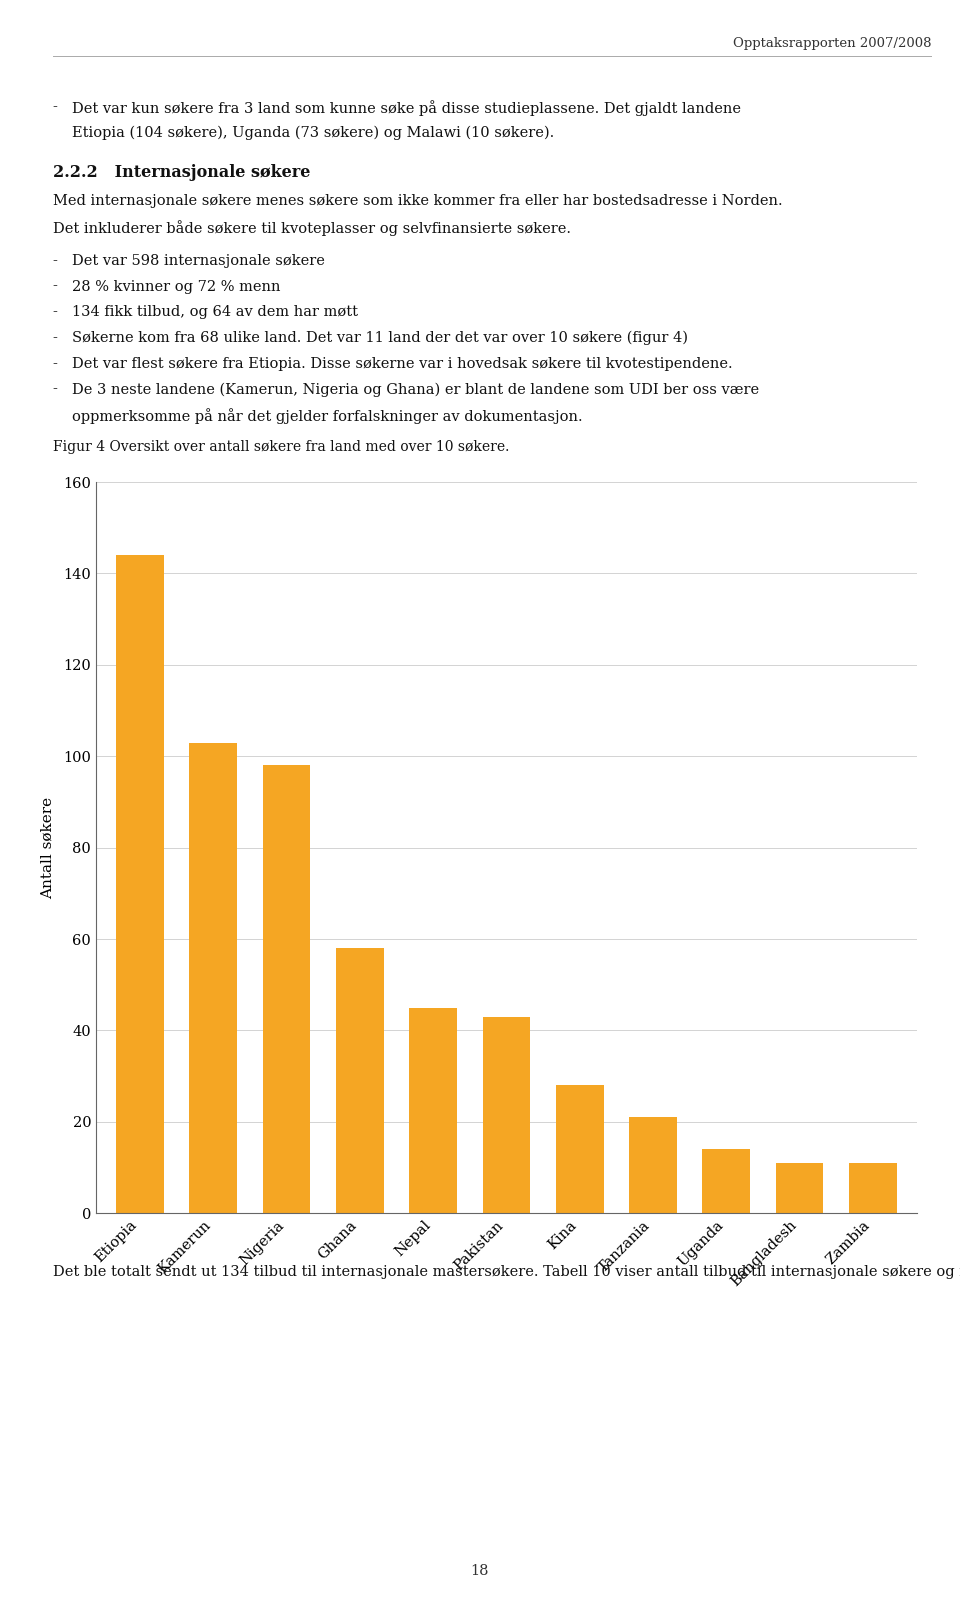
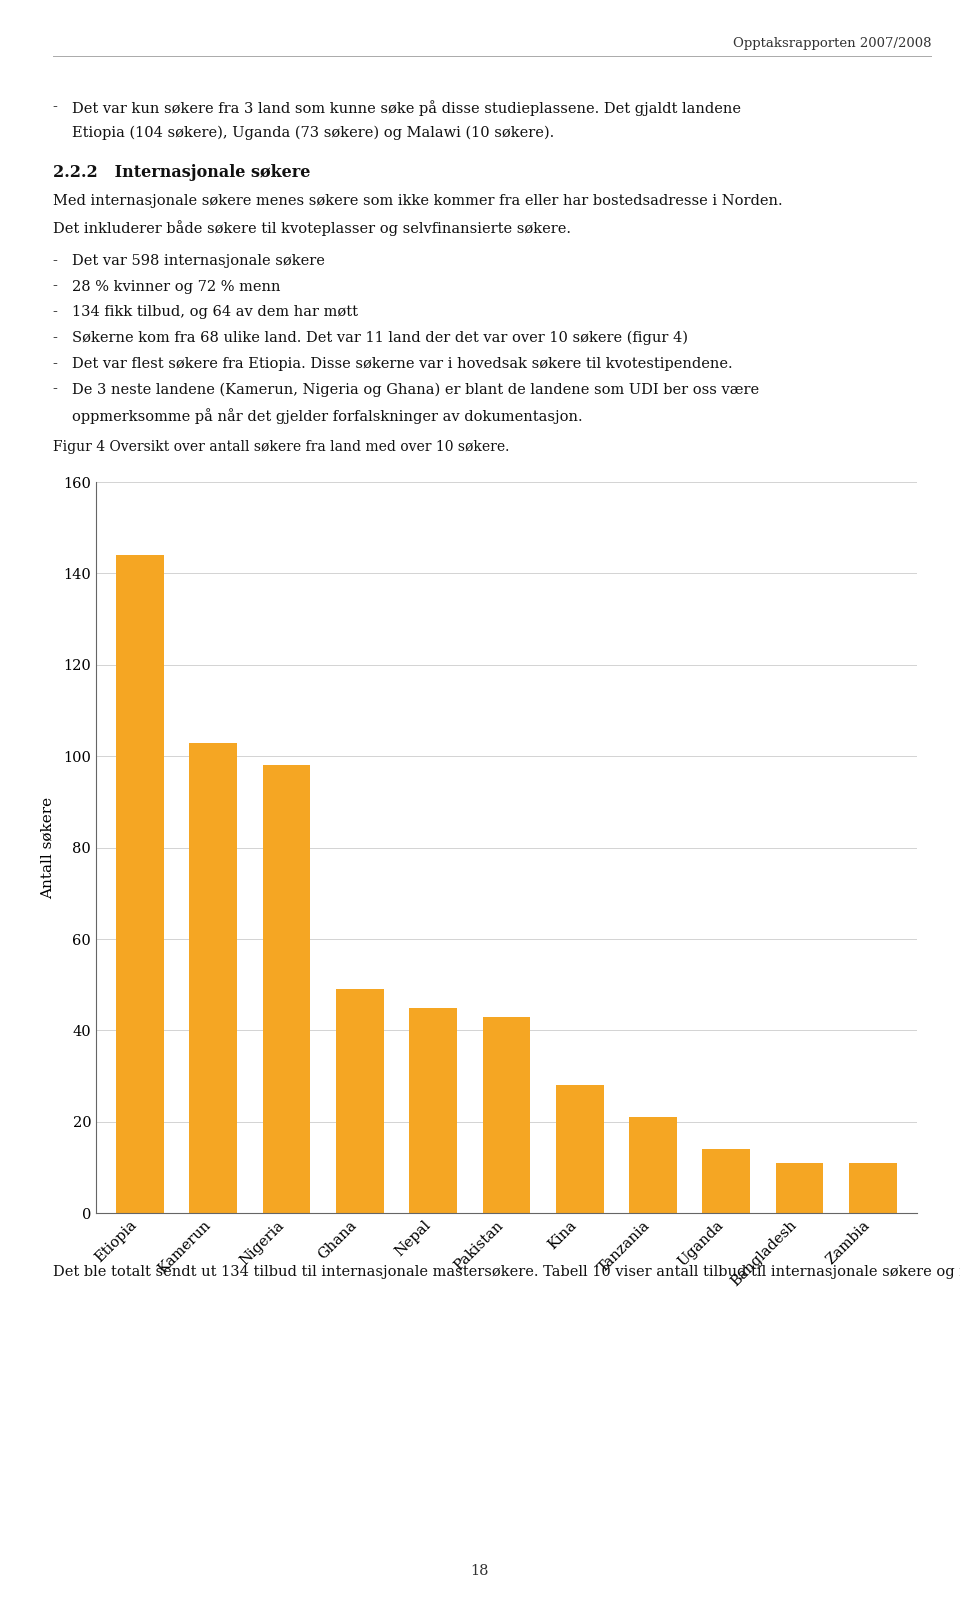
Ghana: 58 -> 49
